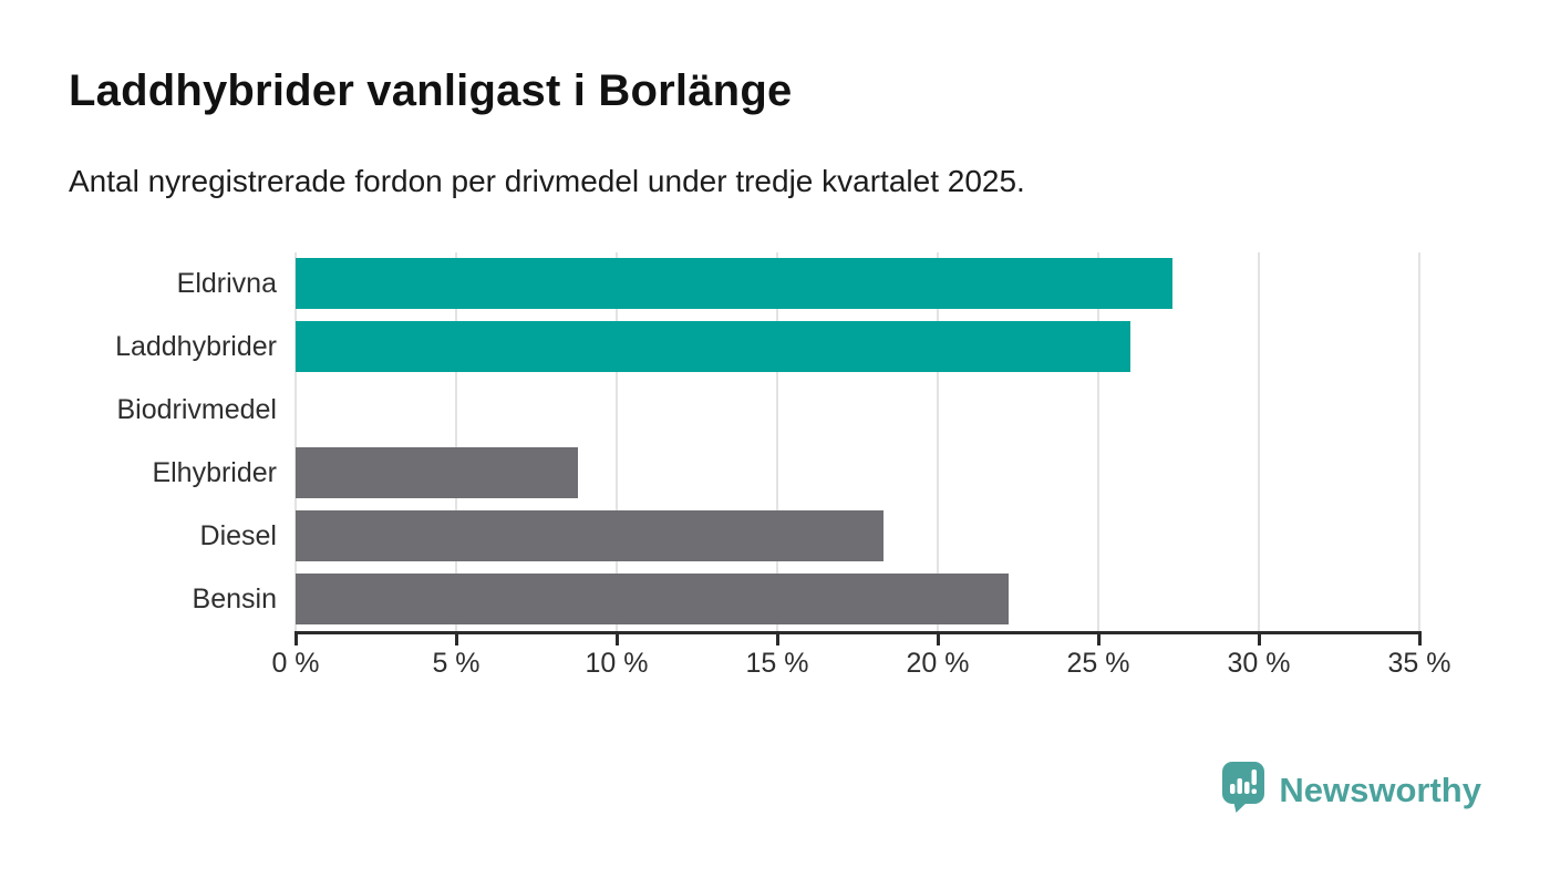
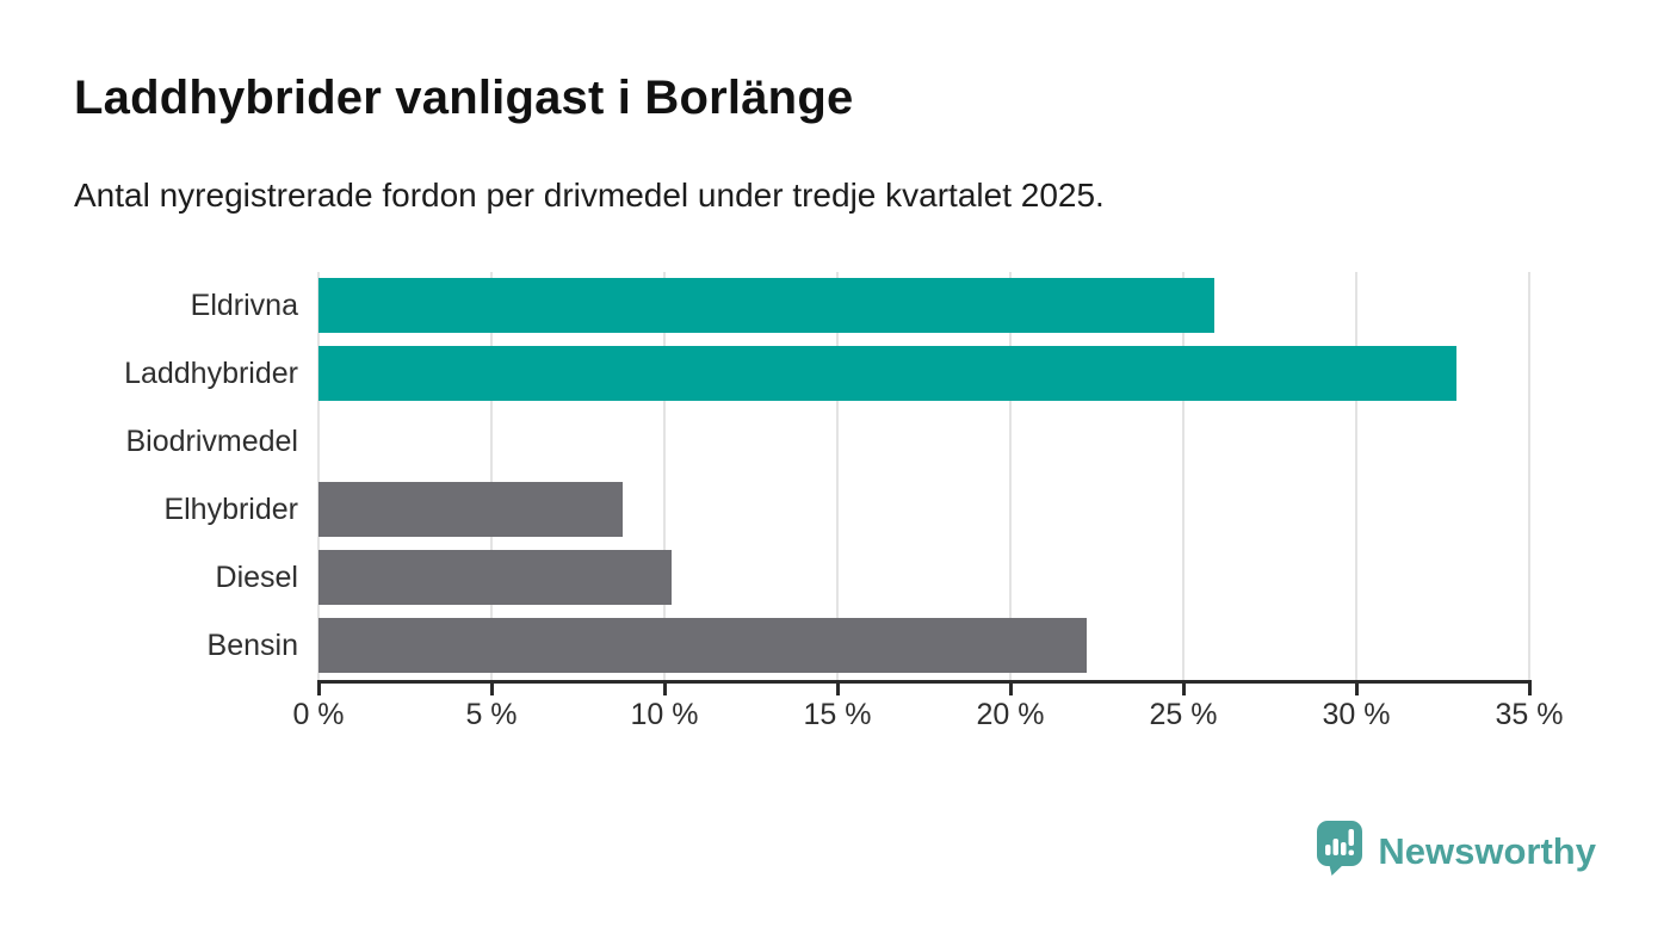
Eldrivna: 27.3% -> 25.9%
Laddhybrider: 26.0% -> 32.9%
Diesel: 18.3% -> 10.2%
